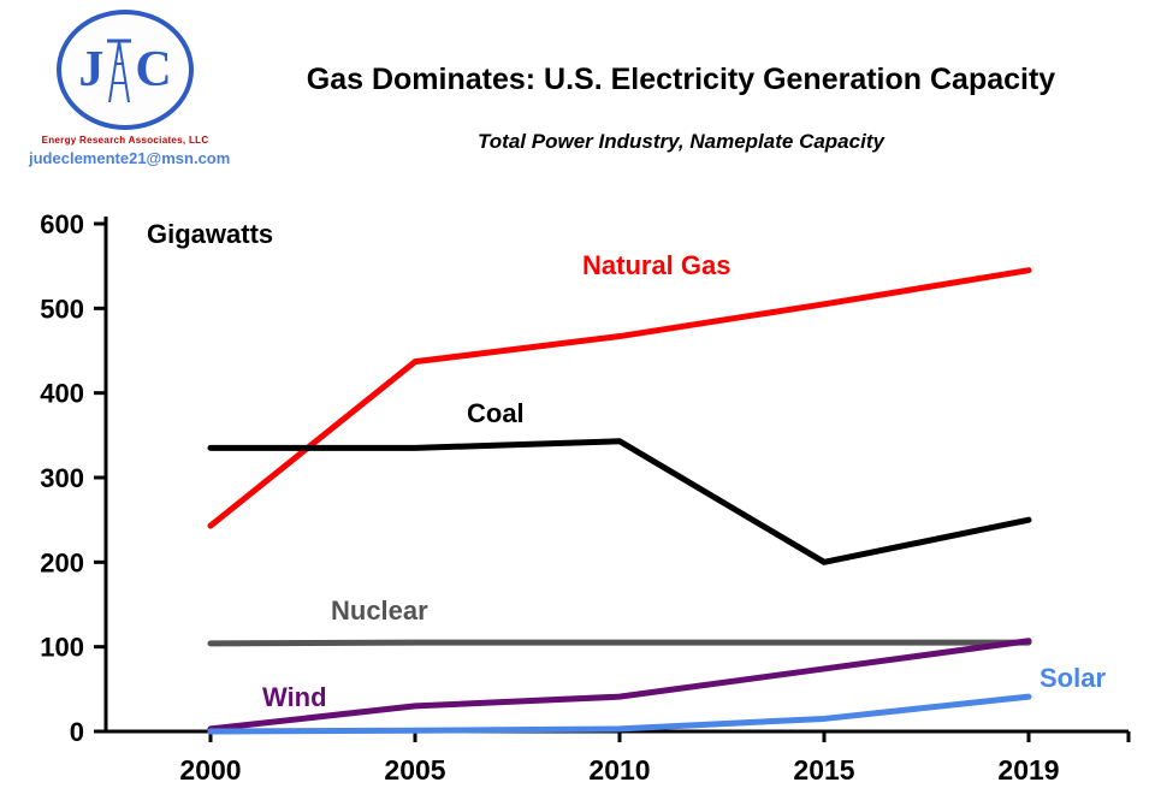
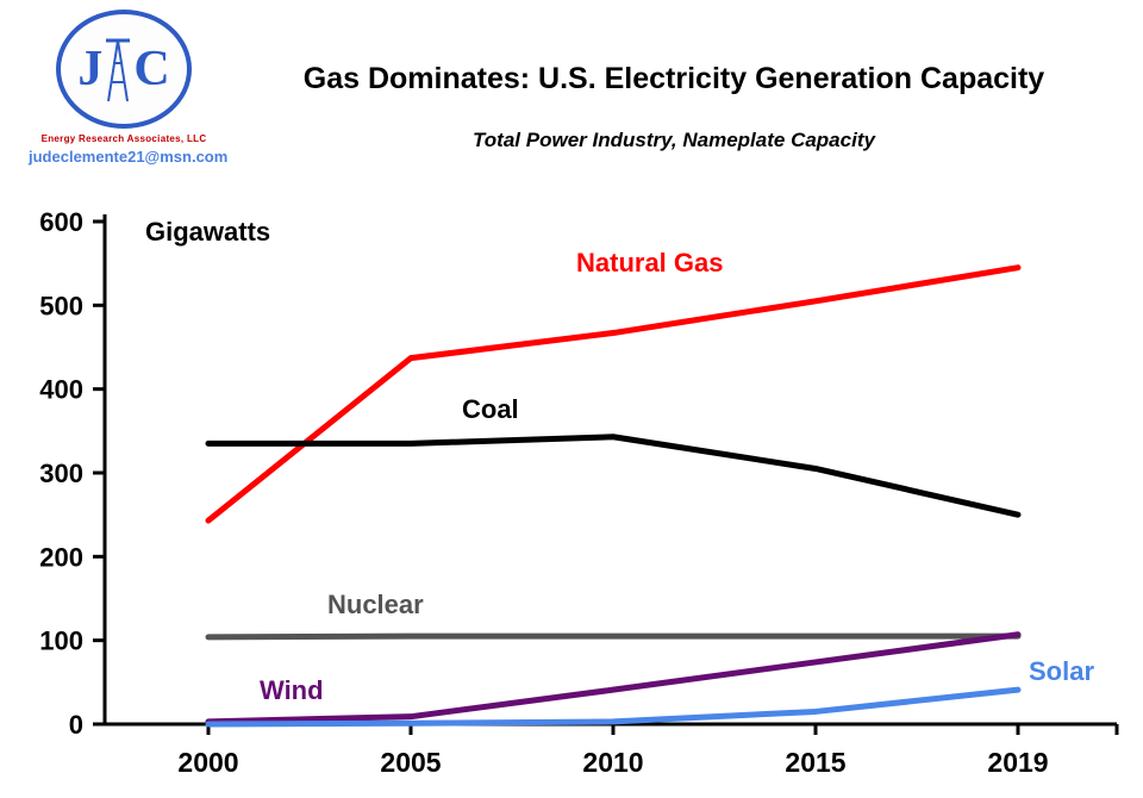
Wind/2005: 30 -> 10
Coal/2015: 200 -> 300
